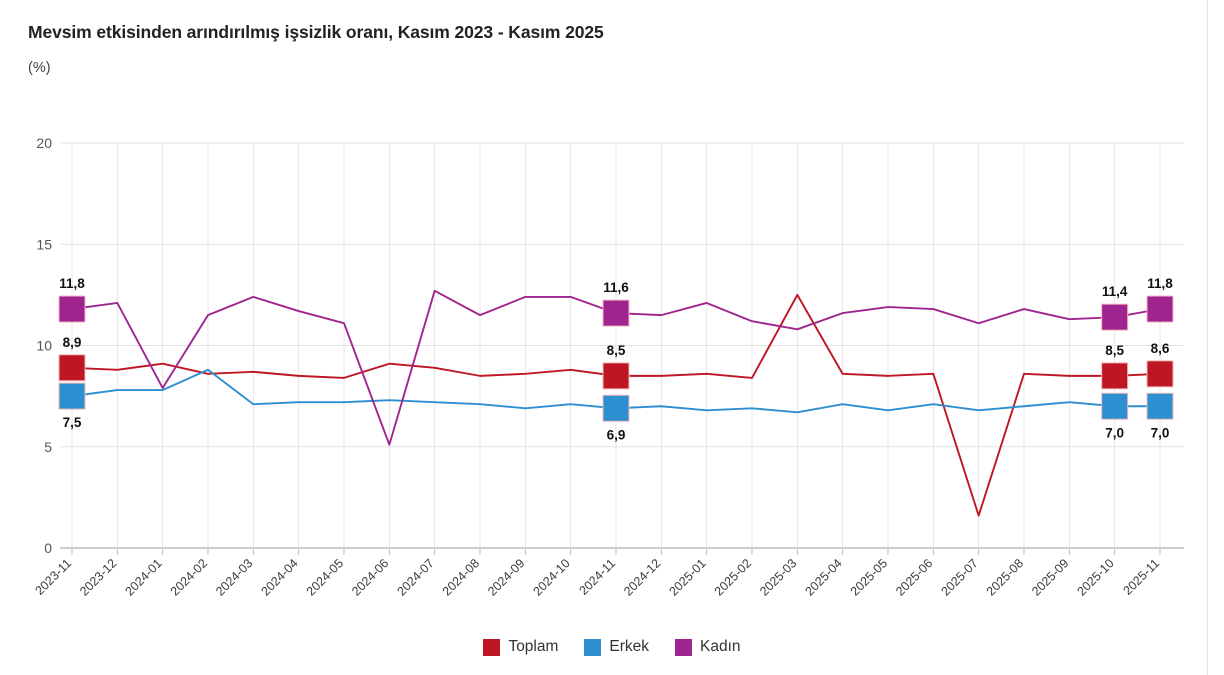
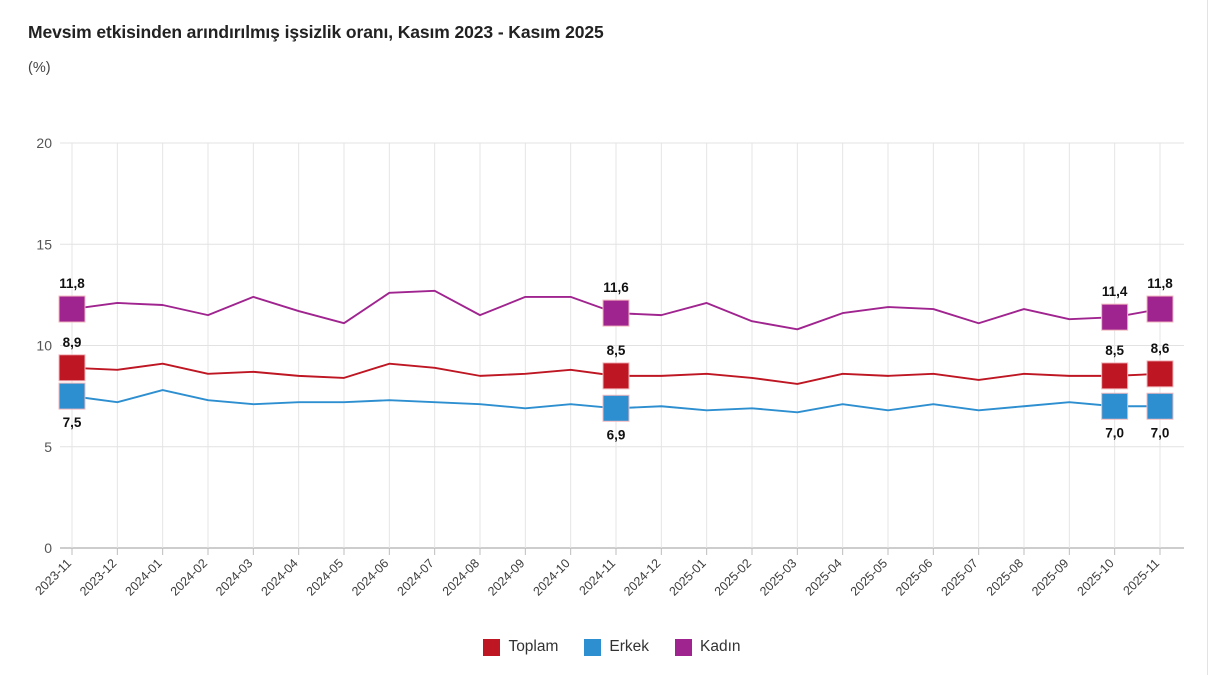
Erkek/2023-12: 7.8 -> 7.2
Kadın/2024-01: 7.9 -> 12.0
Erkek/2024-02: 8.8 -> 7.3
Kadın/2024-06: 5.1 -> 12.6
Toplam/2025-03: 12.5 -> 8.1
Toplam/2025-07: 1.6 -> 8.3
